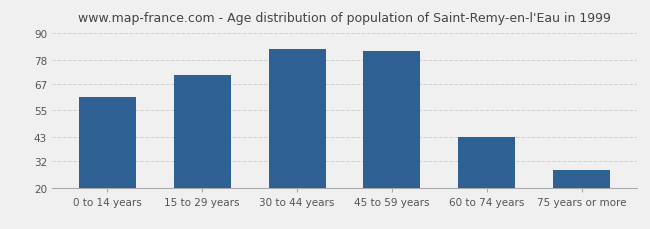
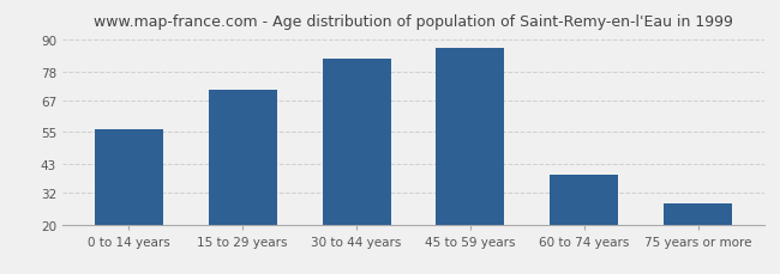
0 to 14 years: 61 -> 56
45 to 59 years: 82 -> 87
60 to 74 years: 43 -> 39
